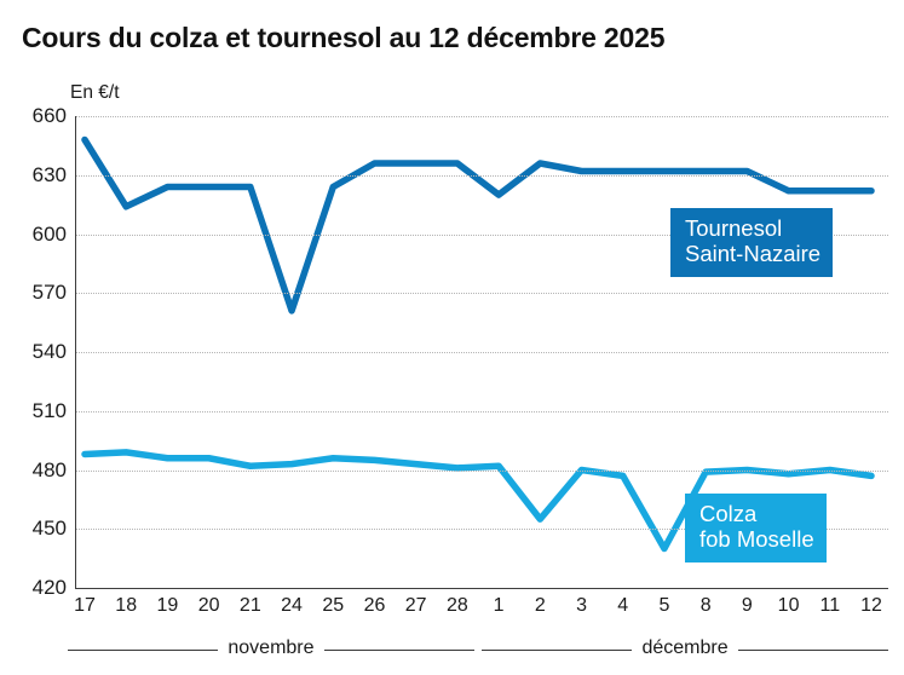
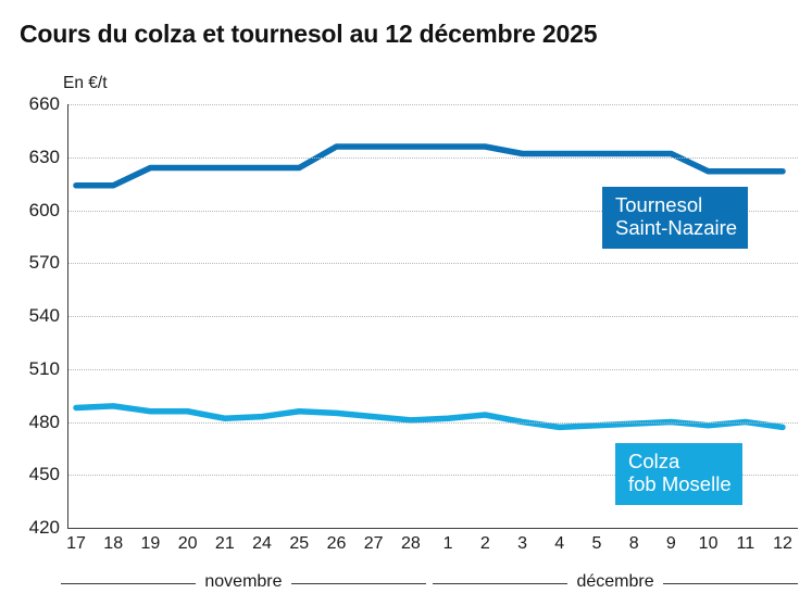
Tournesol Saint-Nazaire/17: 648 -> 614
Tournesol Saint-Nazaire/24: 561 -> 624
Tournesol Saint-Nazaire/1: 620 -> 636
Colza fob Moselle/2: 455 -> 484
Colza fob Moselle/5: 440 -> 478
